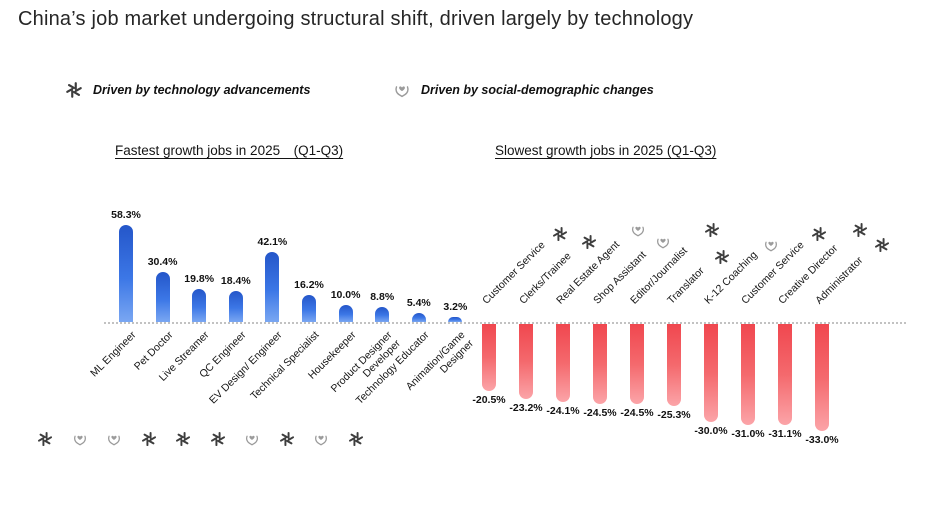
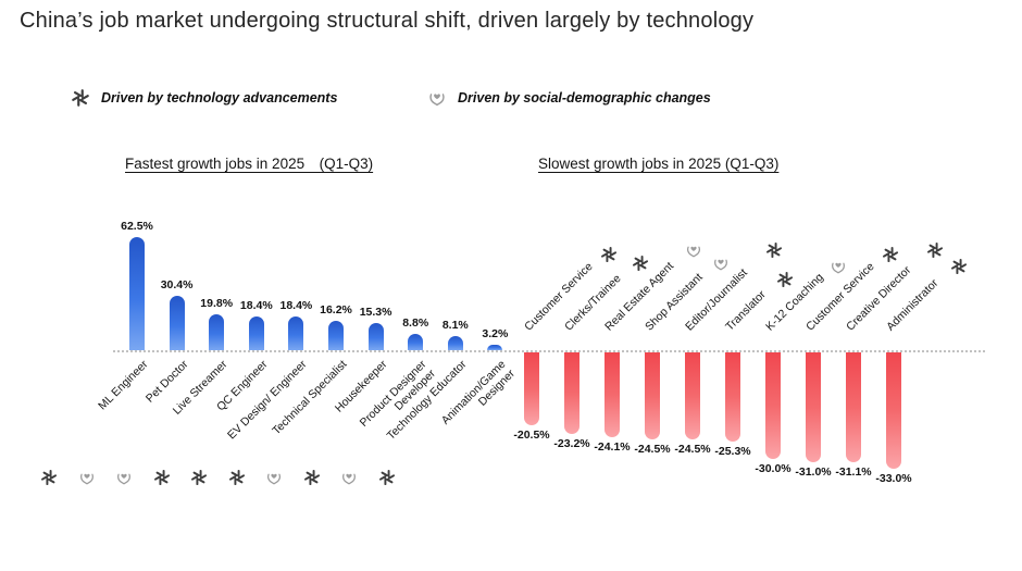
Fastest growth jobs in 2025 (Q1-Q3)/ML Engineer: 58.3% -> 62.5%
Fastest growth jobs in 2025 (Q1-Q3)/EV Design/ Engineer: 42.1% -> 18.4%
Fastest growth jobs in 2025 (Q1-Q3)/Housekeeper: 10.0% -> 15.3%
Fastest growth jobs in 2025 (Q1-Q3)/Technology Educator: 5.4% -> 8.1%
